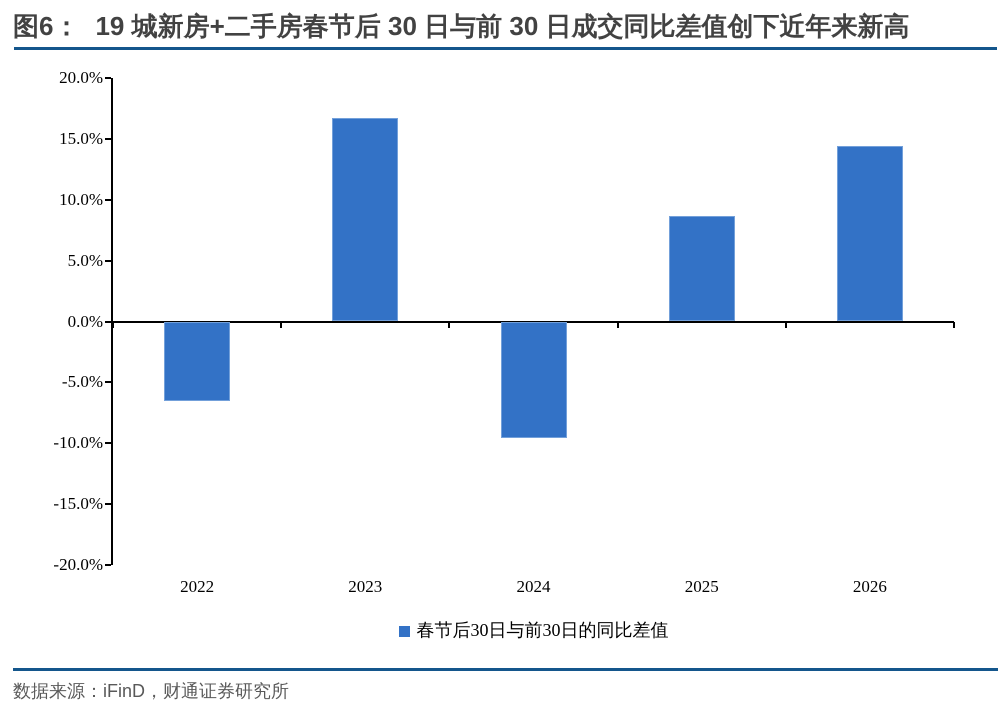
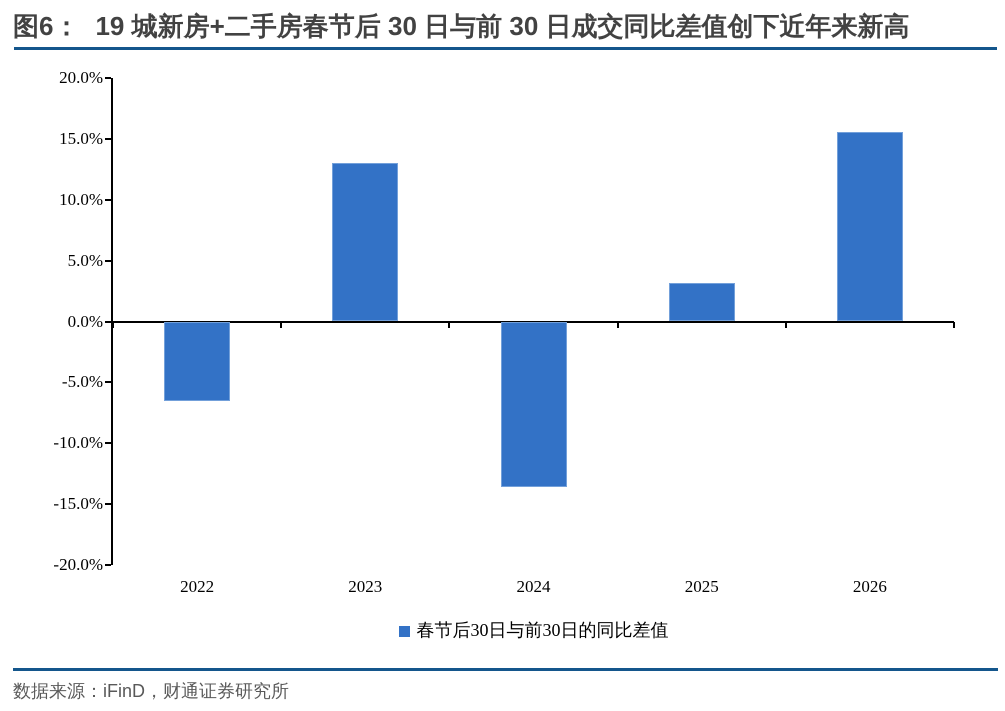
2023: 16.7% -> 13.0%
2024: -9.6% -> -13.6%
2025: 8.7% -> 3.2%
2026: 14.4% -> 15.6%
